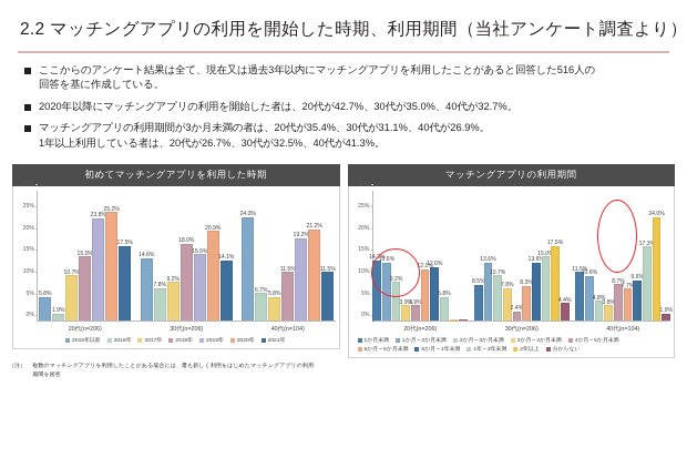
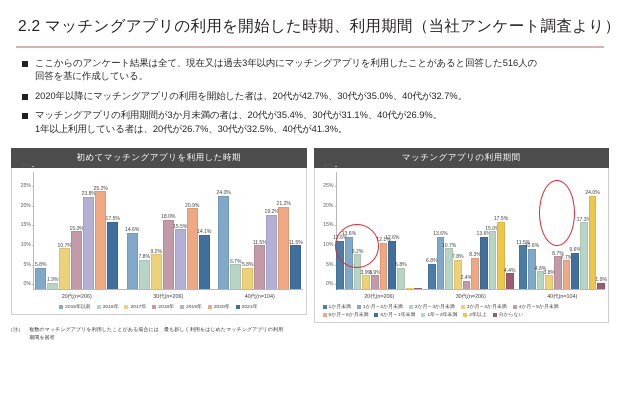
マッチングアプリの利用期間/1か月未満/20代(n=206): 14.2% -> 12.6%
マッチングアプリの利用期間/1か月未満/30代(n=206): 8.5% -> 6.8%
